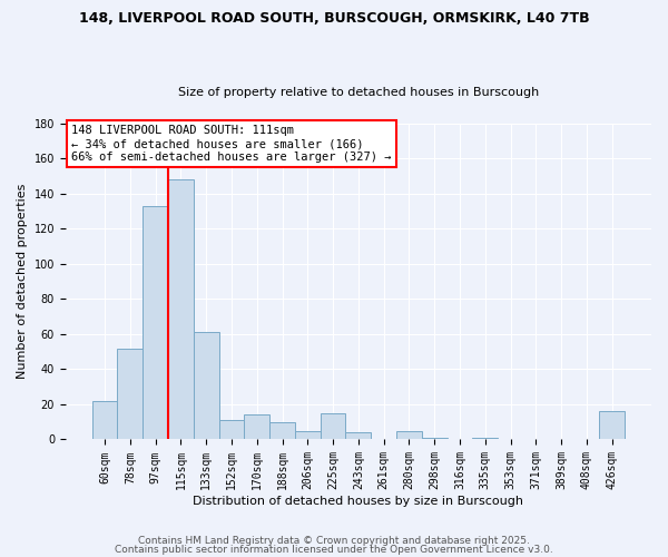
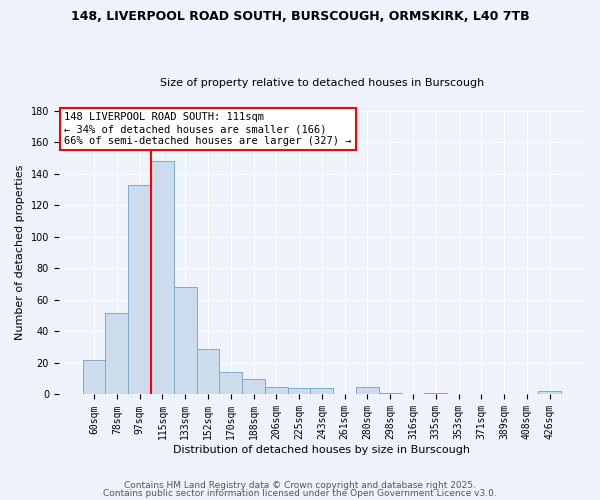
133sqm: 61 -> 68
152sqm: 11 -> 29
225sqm: 15 -> 4
426sqm: 16 -> 2
